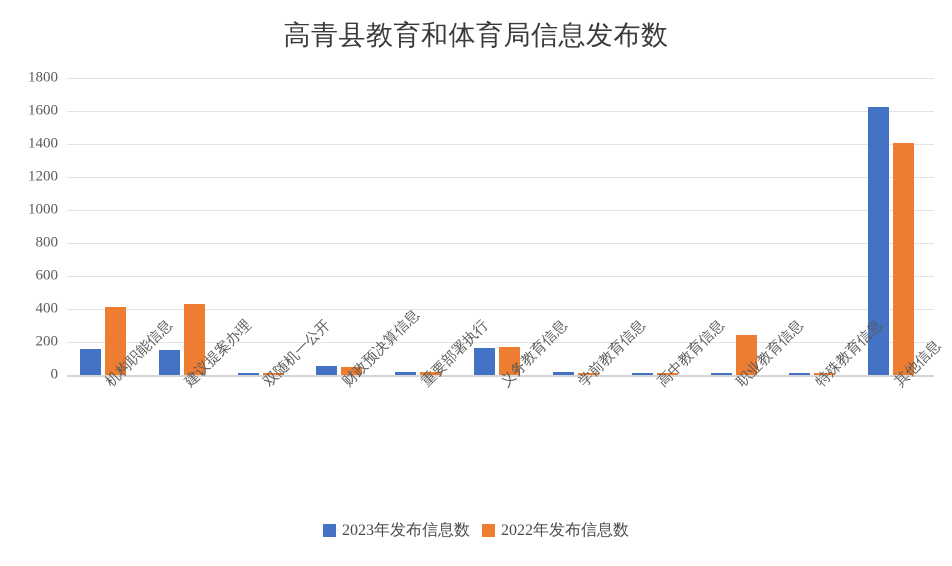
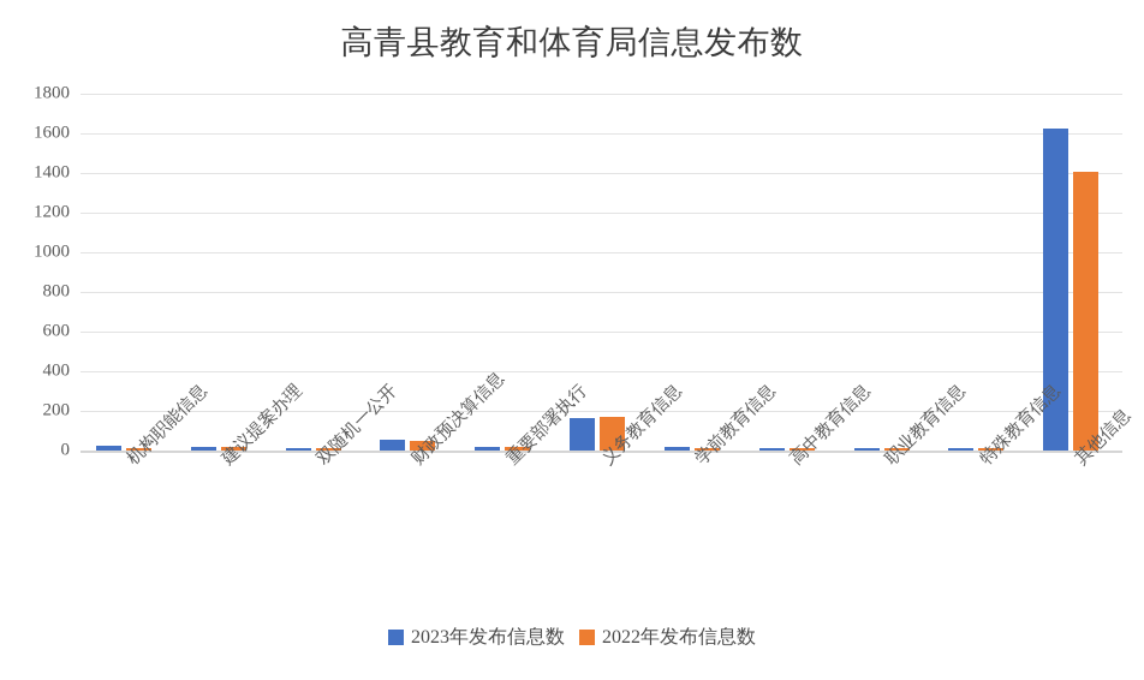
2023年发布信息数/机构职能信息: 160 -> 20
2022年发布信息数/机构职能信息: 410 -> 10
2023年发布信息数/建议提案办理: 150 -> 20
2022年发布信息数/建议提案办理: 430 -> 20
2022年发布信息数/职业教育信息: 240 -> 10
